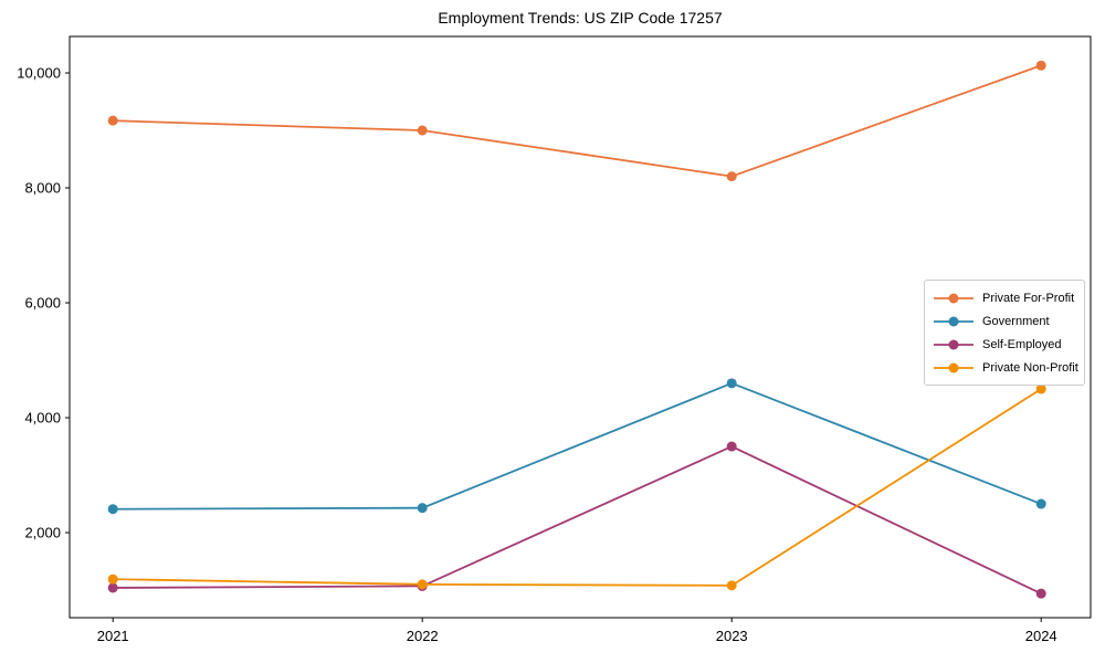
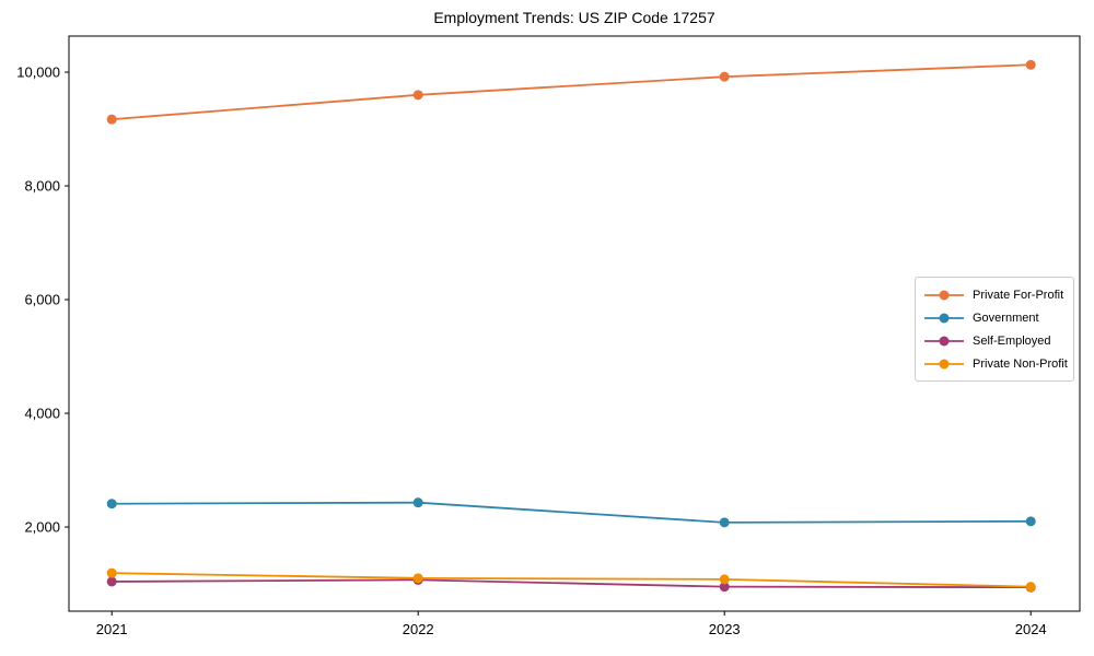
Private For-Profit/2022: 9000 -> 9600
Private For-Profit/2023: 8200 -> 9900
Government/2023: 4600 -> 2100
Self-Employed/2023: 3500 -> 1000
Government/2024: 2500 -> 2100
Private Non-Profit/2024: 4500 -> 1000
